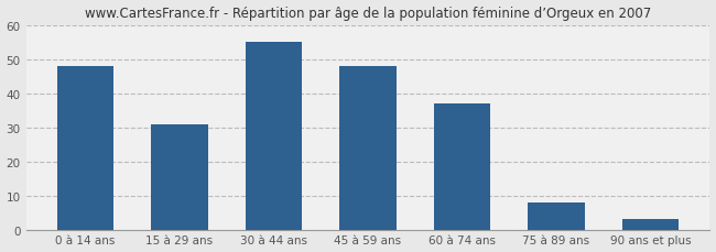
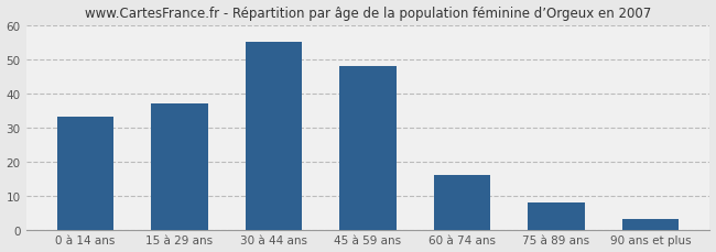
0 à 14 ans: 48 -> 33
15 à 29 ans: 31 -> 37
60 à 74 ans: 37 -> 16
